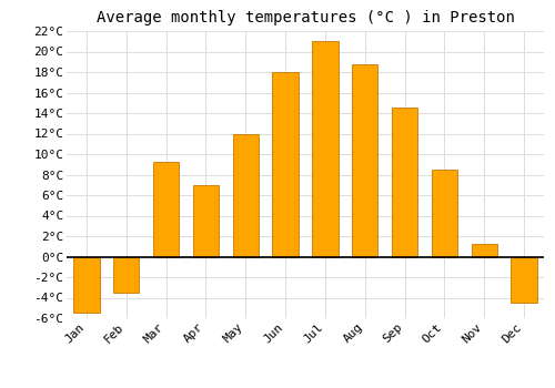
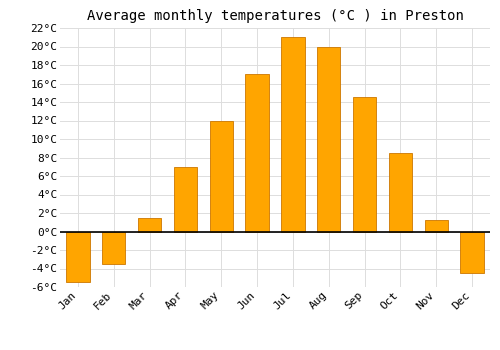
Mar: 9.2°C -> 1.5°C
Jun: 18.0°C -> 17.0°C
Aug: 18.8°C -> 20.0°C
